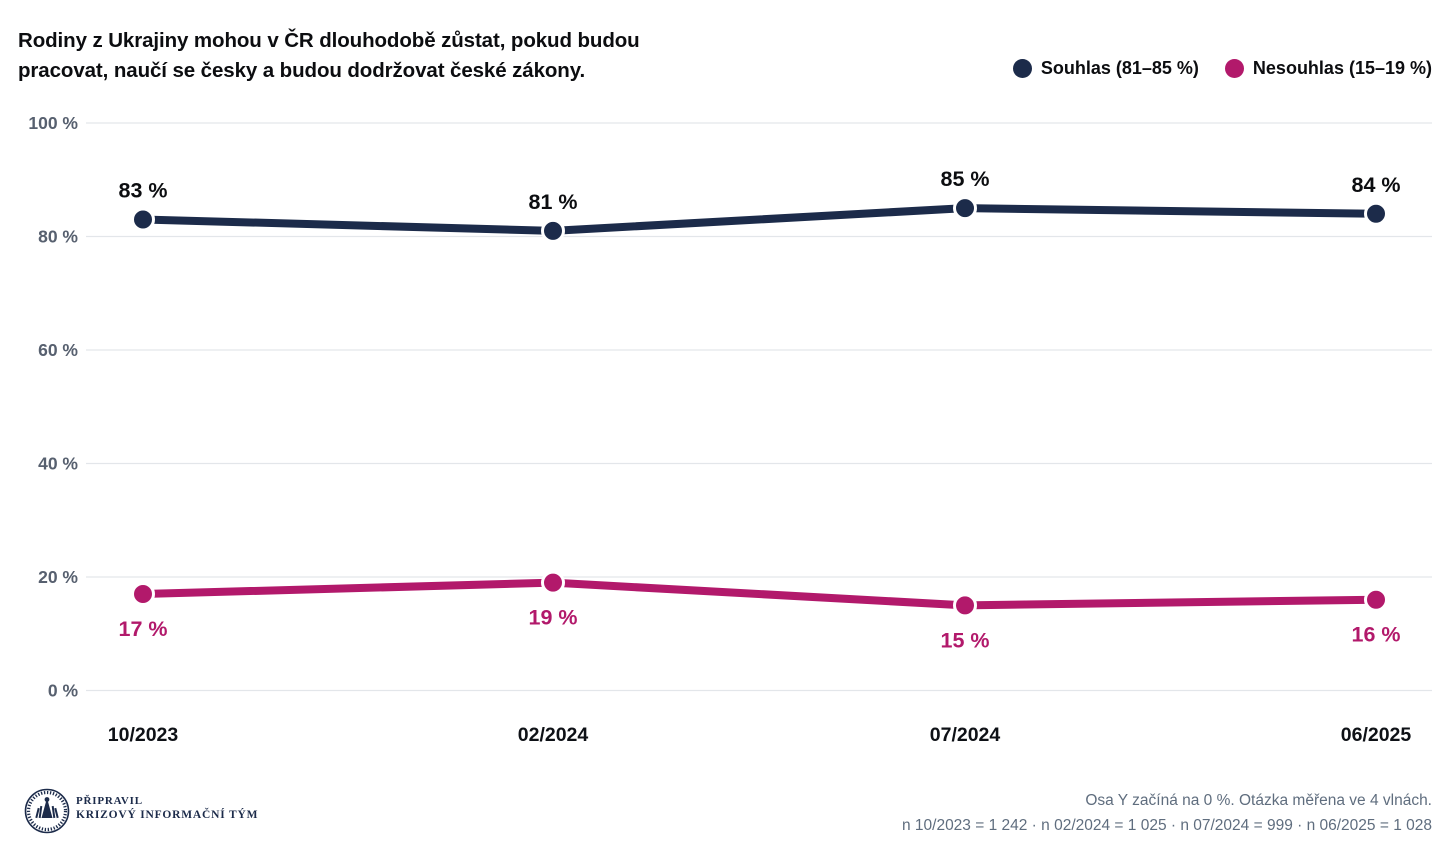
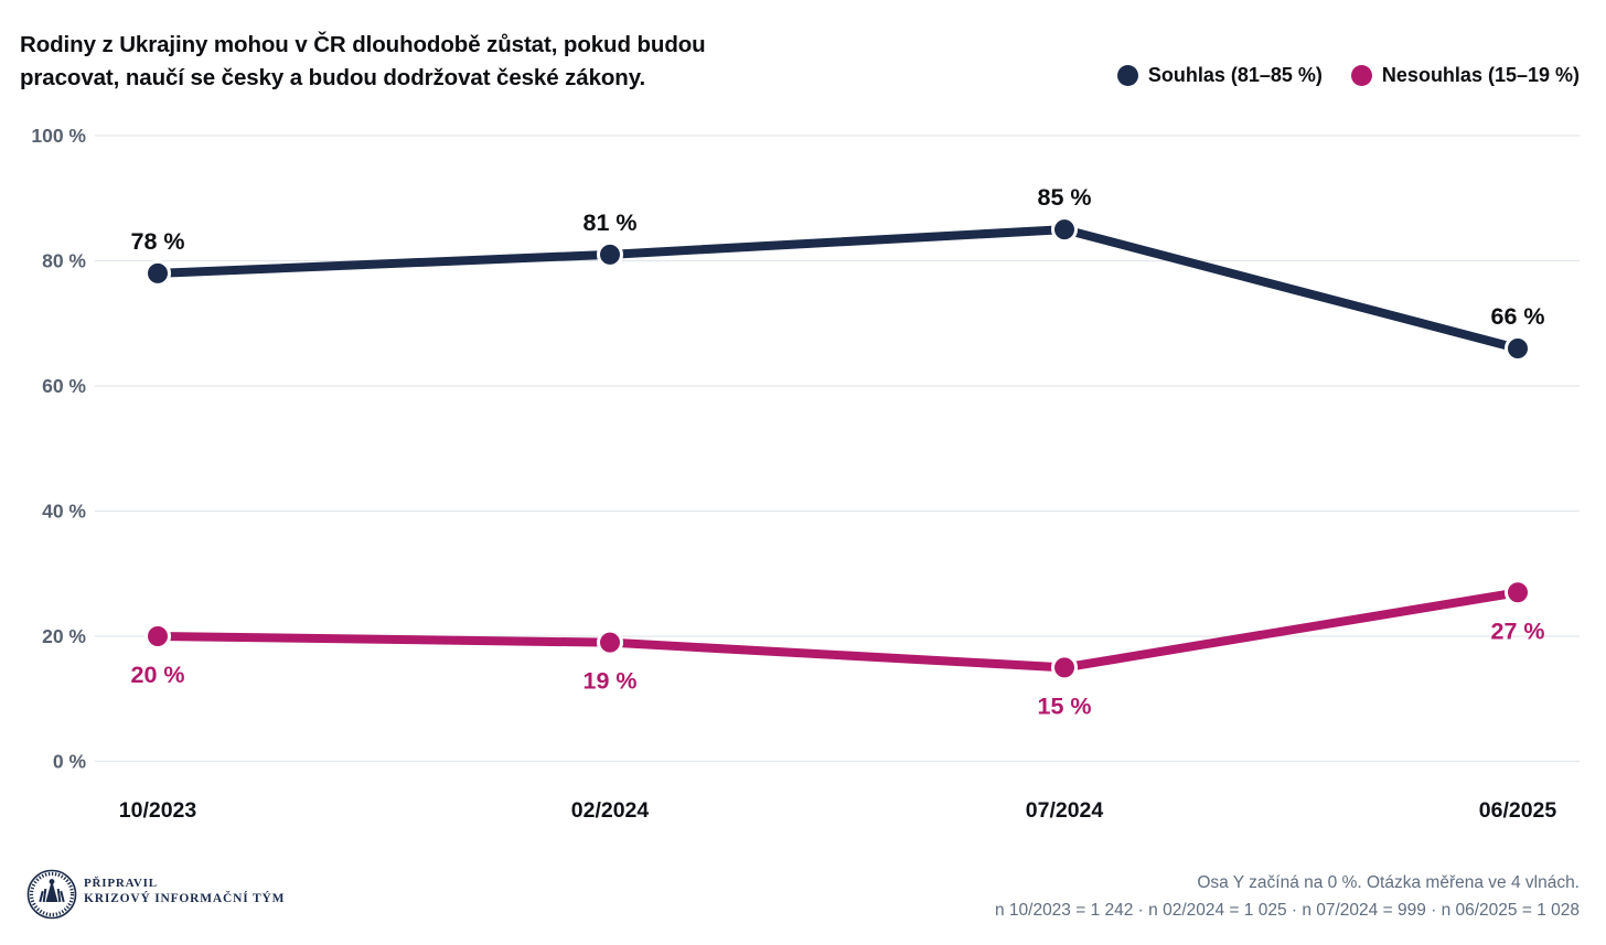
Souhlas (81–85 %)/10/2023: 83 -> 78
Nesouhlas (15–19 %)/10/2023: 17 -> 20
Souhlas (81–85 %)/06/2025: 84 -> 66
Nesouhlas (15–19 %)/06/2025: 16 -> 27
